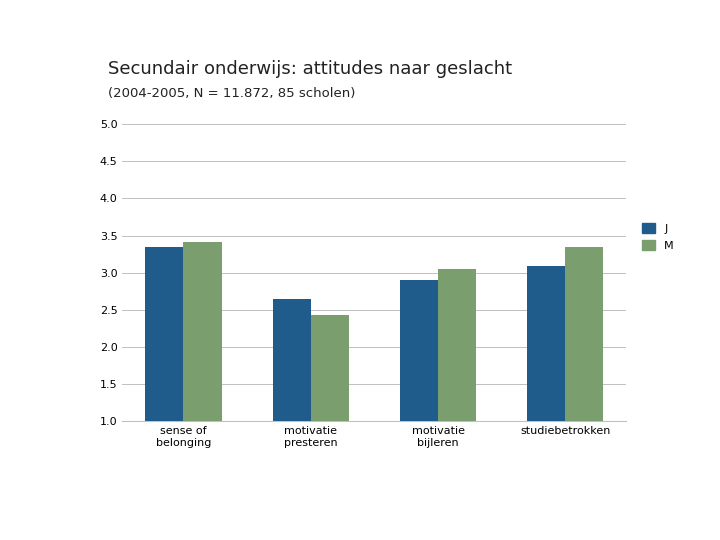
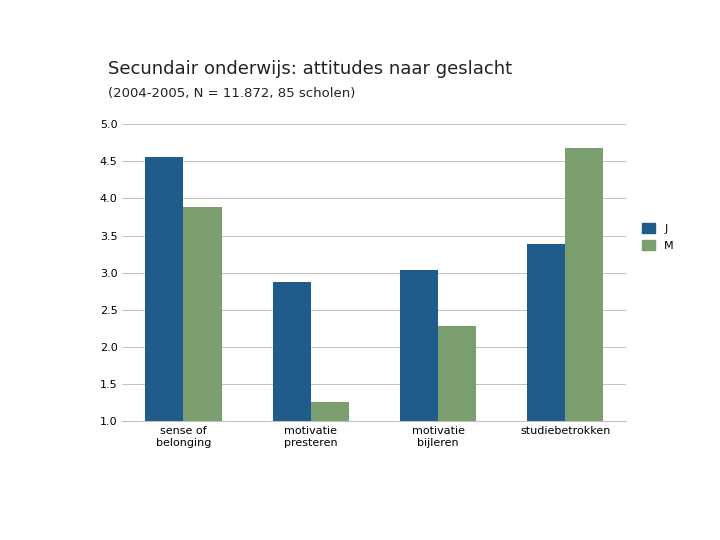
J/sense of belonging: 3.35 -> 4.56
M/sense of belonging: 3.41 -> 3.88
J/motivatie presteren: 2.65 -> 2.88
M/motivatie presteren: 2.43 -> 1.26
J/motivatie bijleren: 2.90 -> 3.04
M/motivatie bijleren: 3.05 -> 2.28
J/studiebetrokken: 3.09 -> 3.38
M/studiebetrokken: 3.35 -> 4.68
